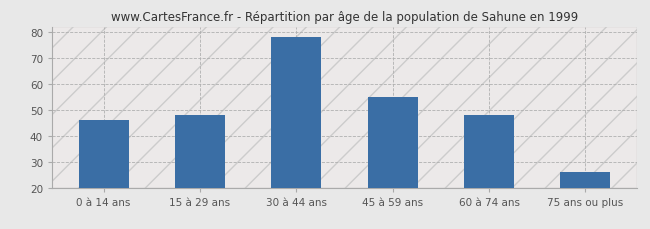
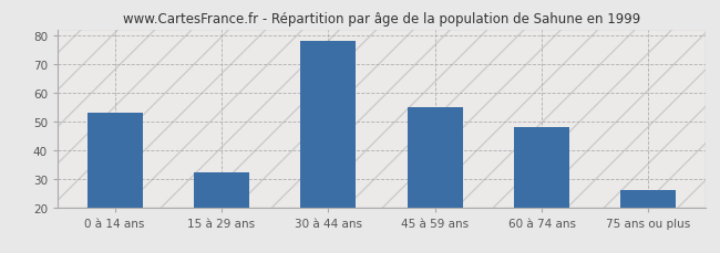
0 à 14 ans: 46 -> 53
15 à 29 ans: 48 -> 32
